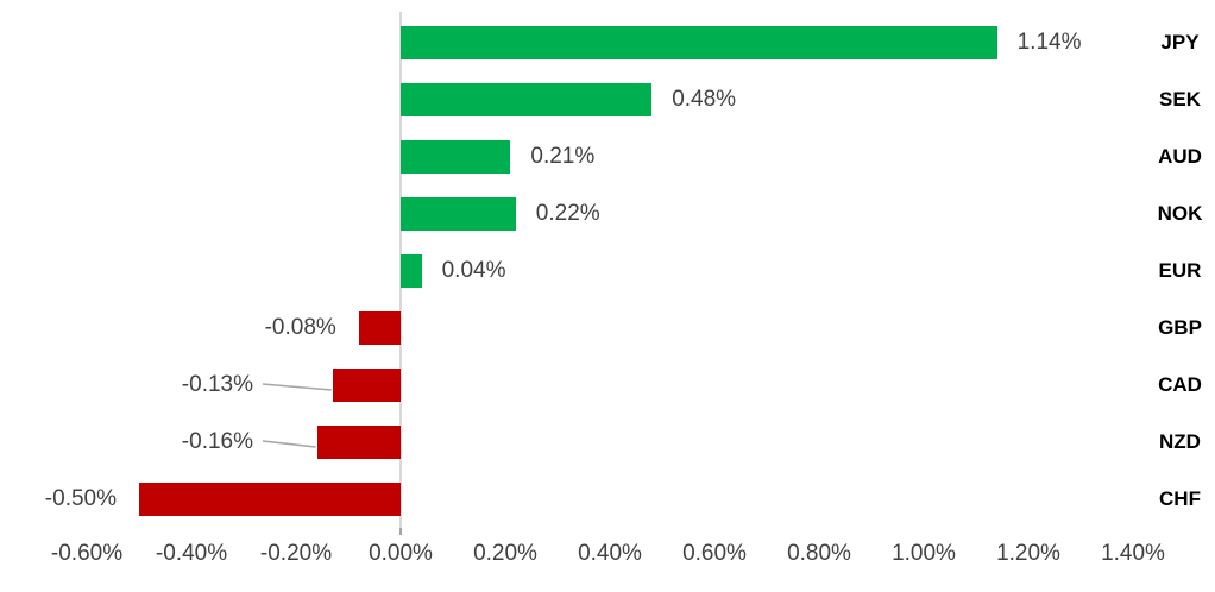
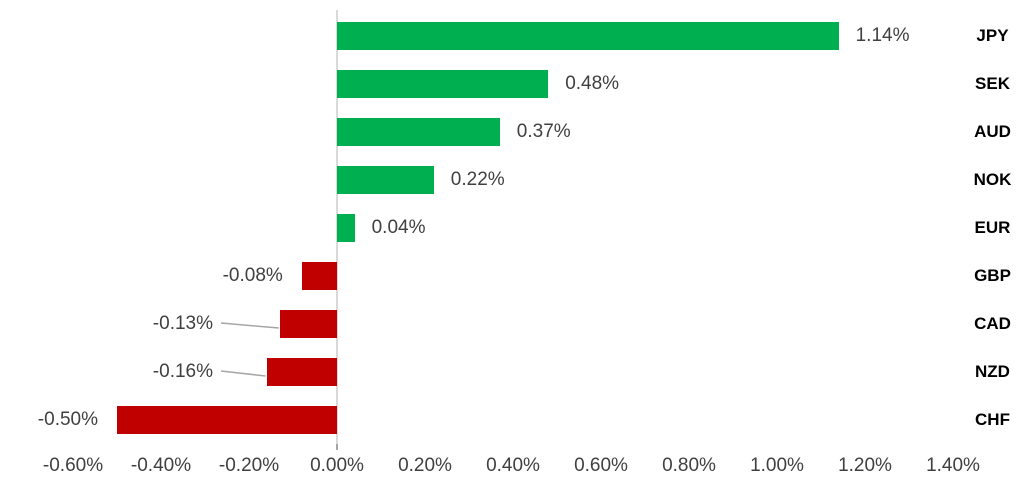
AUD: 0.21% -> 0.37%
